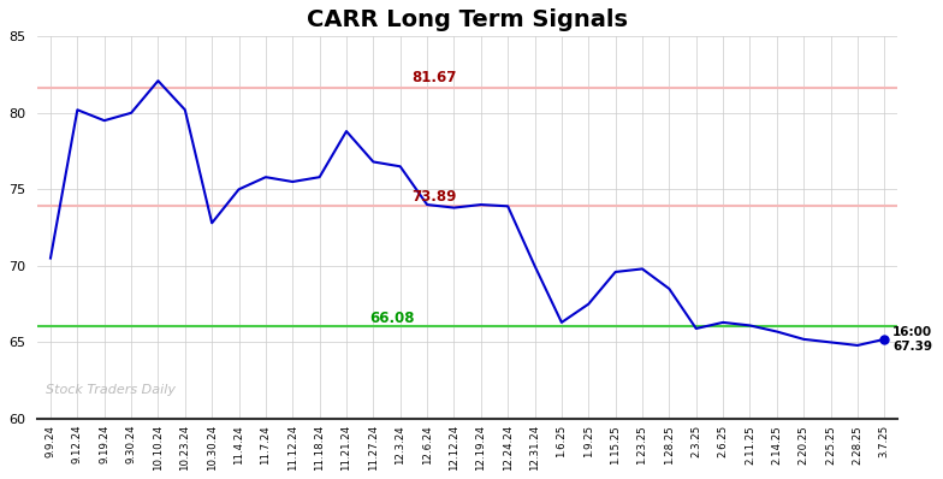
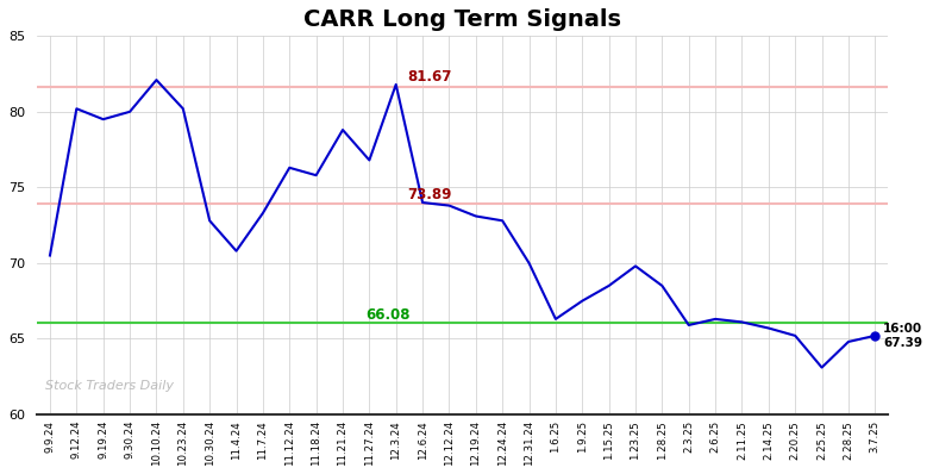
11.4.24: 75.0 -> 70.8
11.7.24: 75.8 -> 73.3
11.12.24: 75.5 -> 76.3
12.3.24: 76.5 -> 81.8
12.19.24: 74.0 -> 73.1
12.24.24: 73.9 -> 72.8
1.15.25: 69.6 -> 68.5
2.25.25: 65.0 -> 63.1
